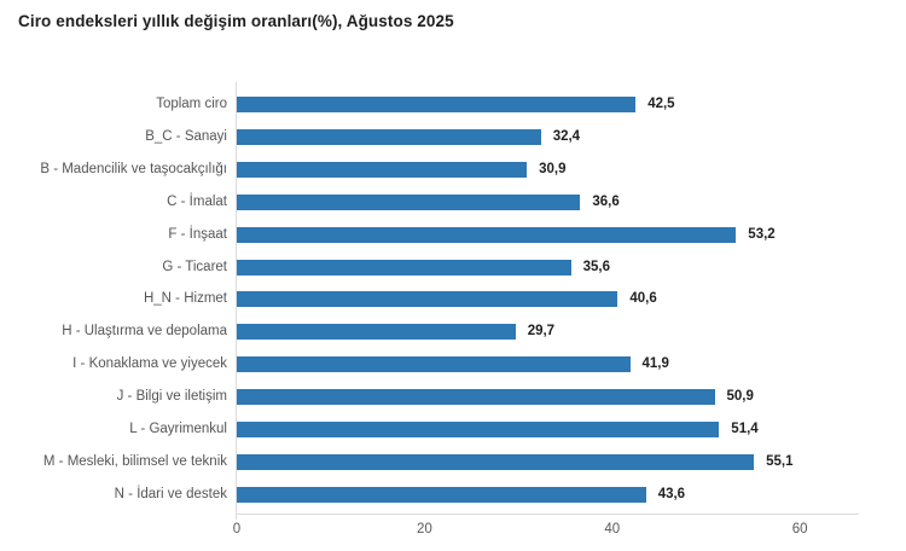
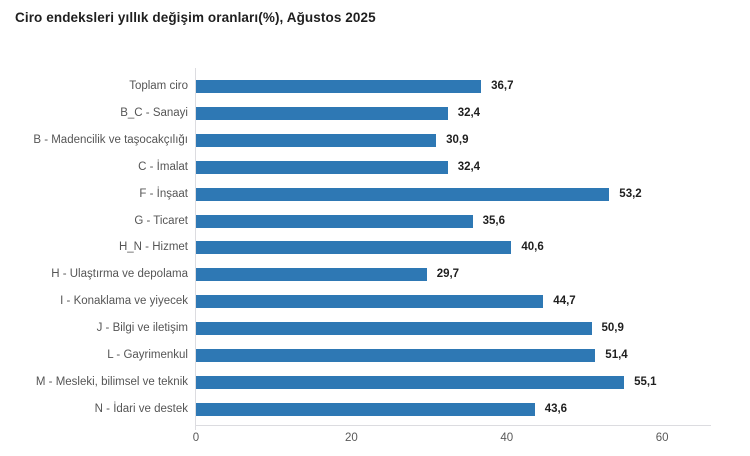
Toplam ciro: 42,5 -> 36,7
C - İmalat: 36,6 -> 32,4
I - Konaklama ve yiyecek: 41,9 -> 44,7
